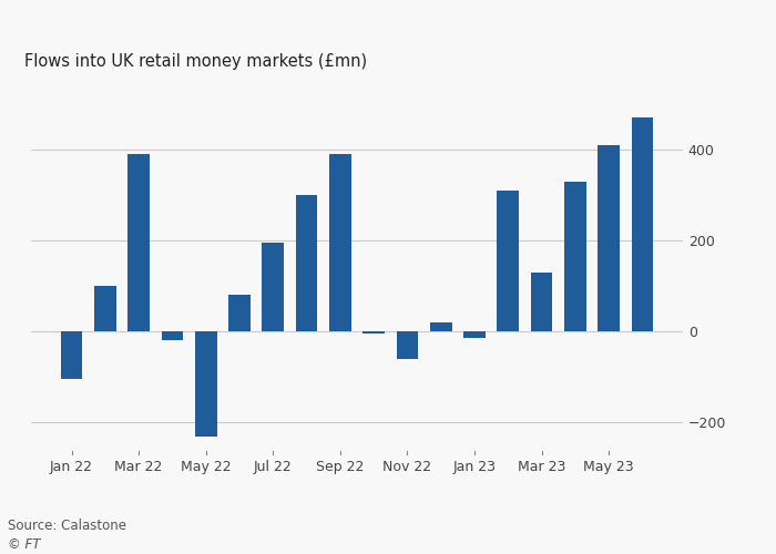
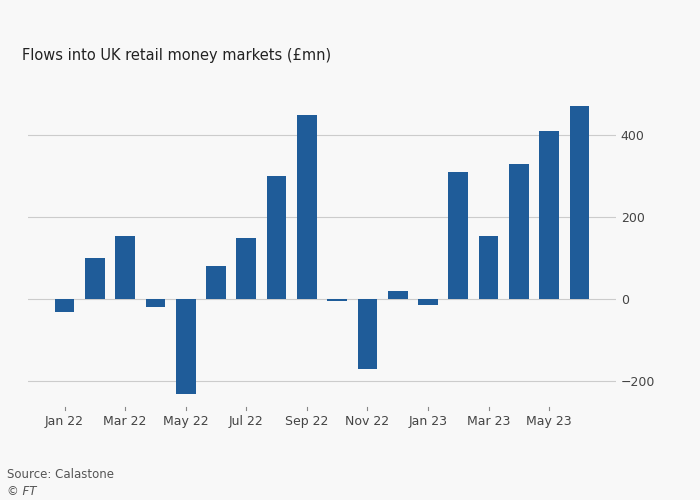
Jan 22: -105 -> -30
Mar 22: 390 -> 155
Jul 22: 195 -> 150
Sep 22: 390 -> 450
Nov 22: -60 -> -170
Mar 23: 130 -> 155
